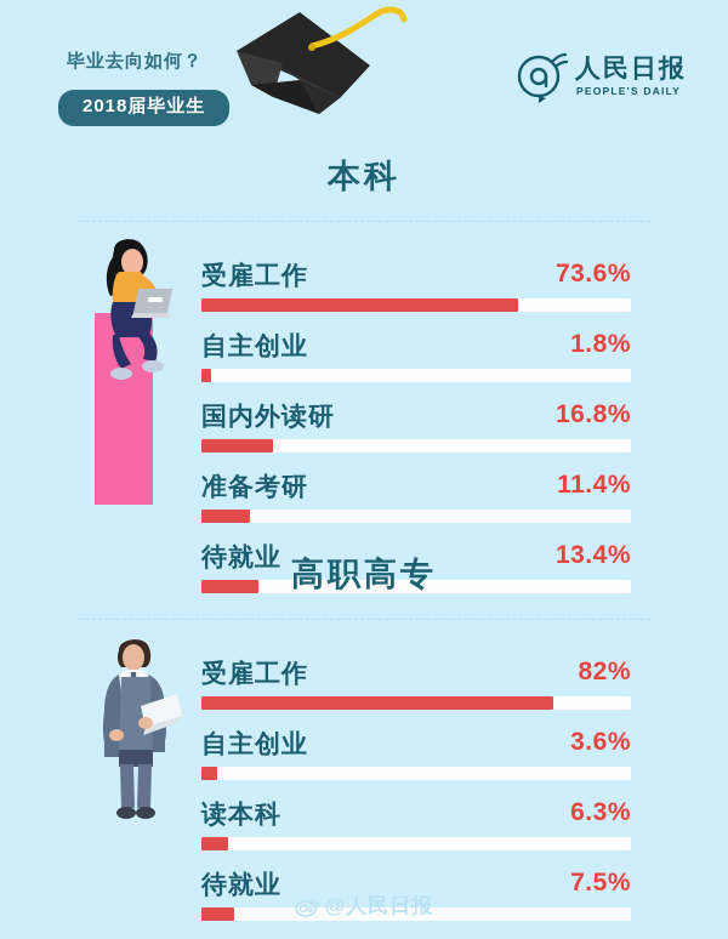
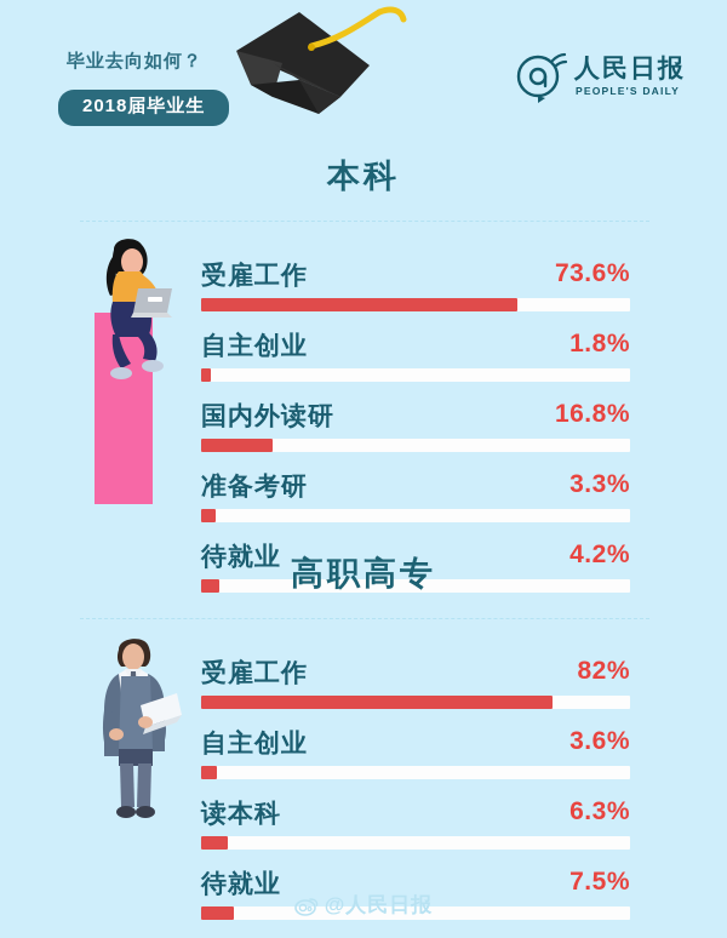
本科/准备考研: 11.4% -> 3.3%
本科/待就业: 13.4% -> 4.2%
